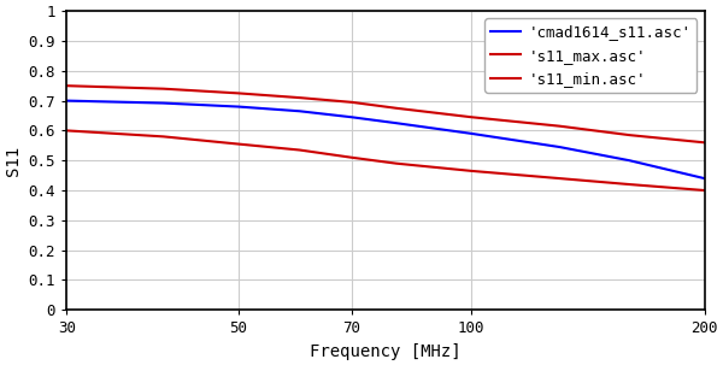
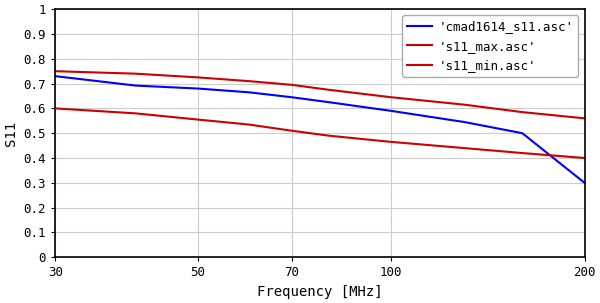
'cmad1614_s11.asc'/30: 0.700 -> 0.730
'cmad1614_s11.asc'/200: 0.440 -> 0.300
